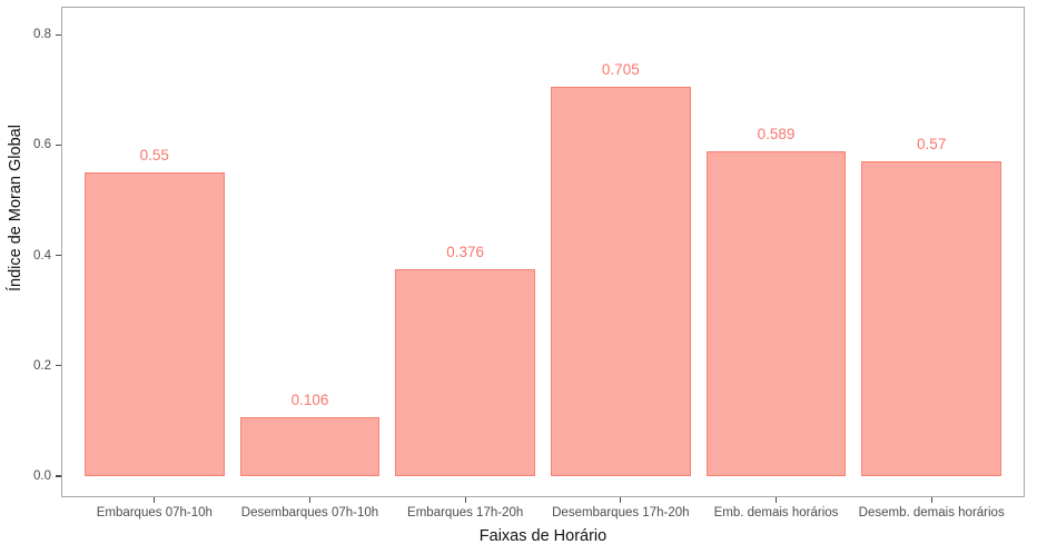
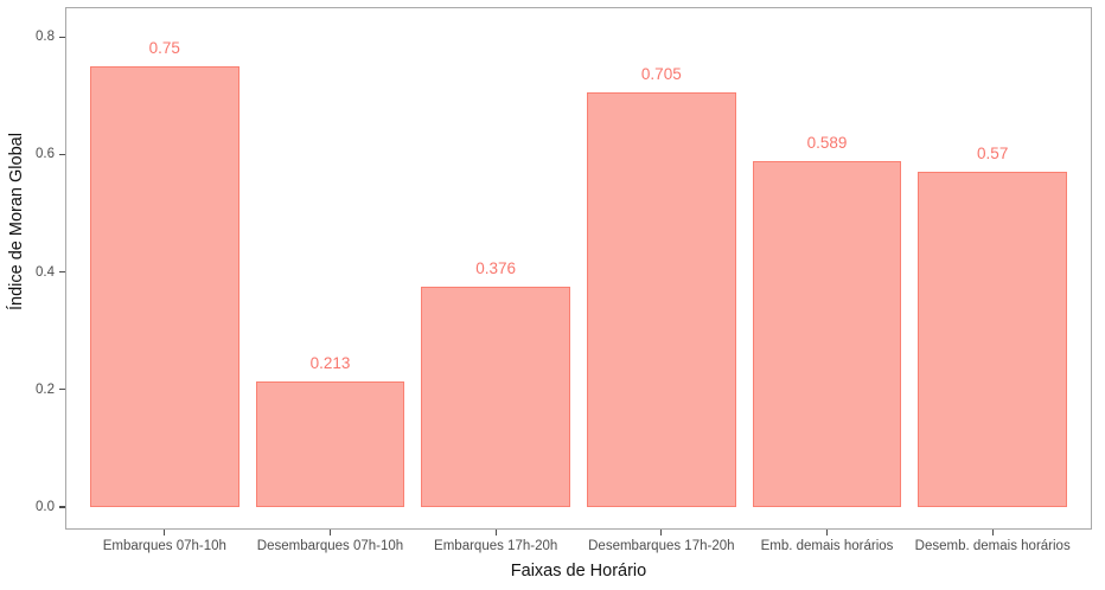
Embarques 07h-10h: 0.55 -> 0.75
Desembarques 07h-10h: 0.106 -> 0.213
